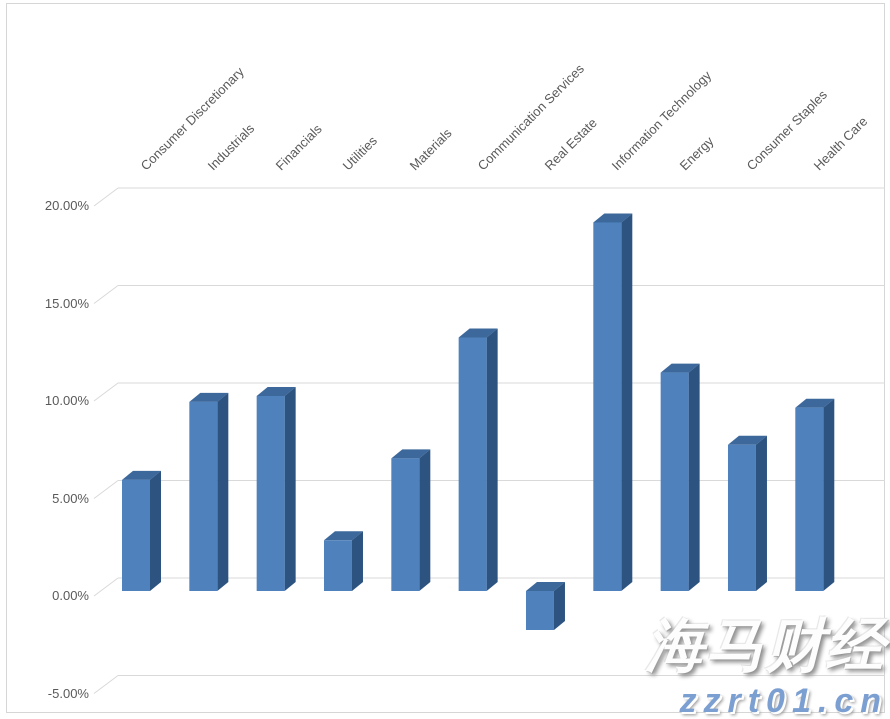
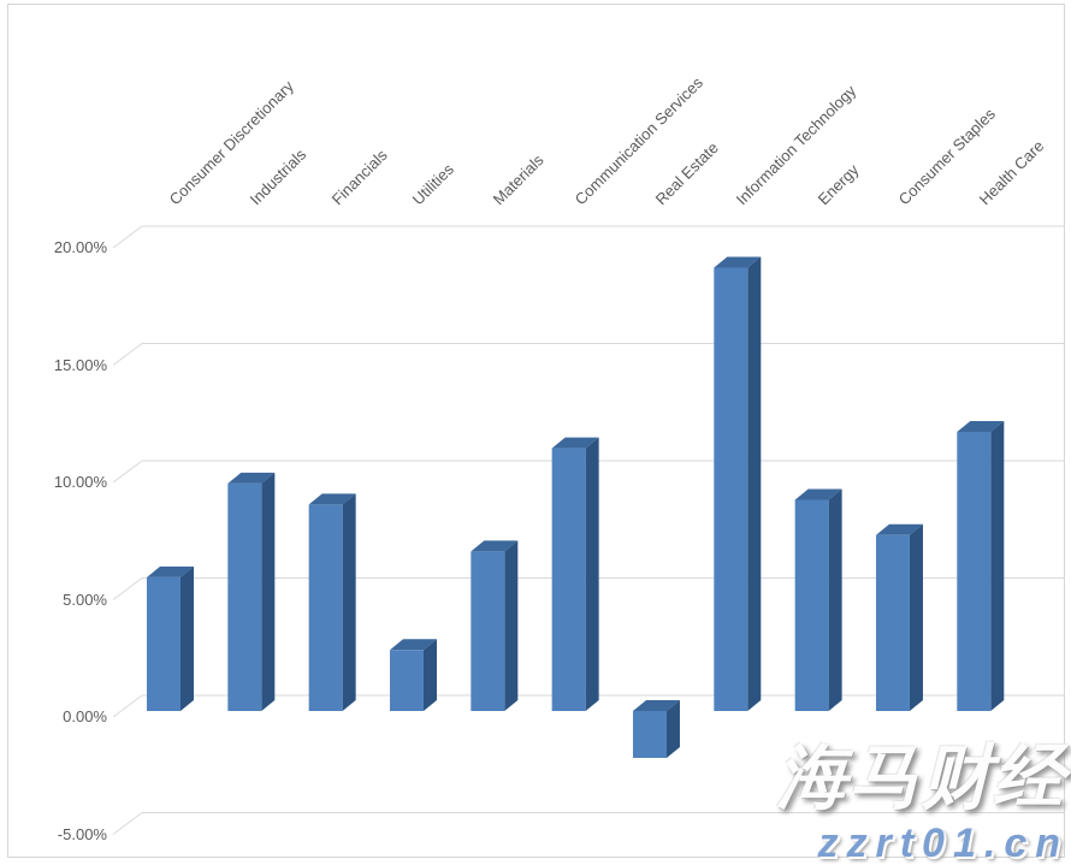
Financials: 10.0% -> 8.8%
Communication Services: 13.0% -> 11.2%
Energy: 11.2% -> 9.0%
Health Care: 9.4% -> 11.9%
